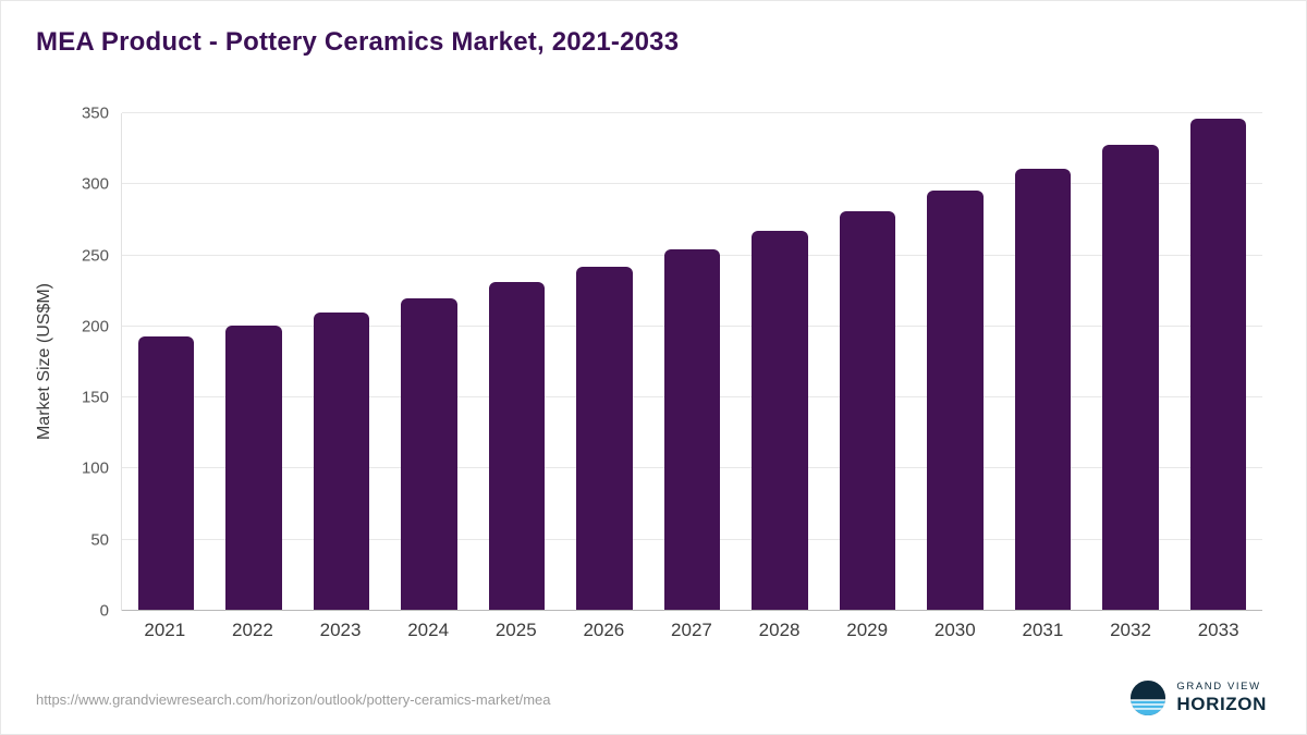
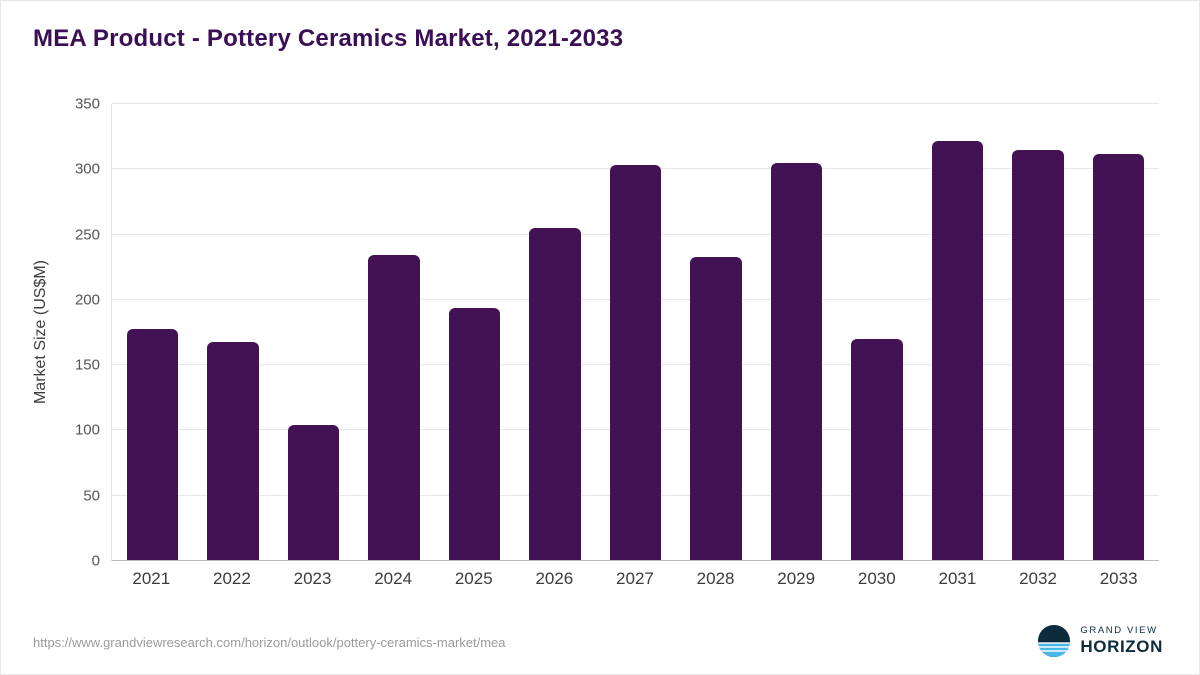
2021: 193 -> 178
2022: 201 -> 168
2023: 210 -> 104
2024: 220 -> 234
2025: 231 -> 194
2026: 242 -> 255
2027: 254 -> 303
2028: 267 -> 233
2029: 281 -> 305
2030: 296 -> 170
2031: 311 -> 322
2032: 328 -> 315
2033: 346 -> 312
